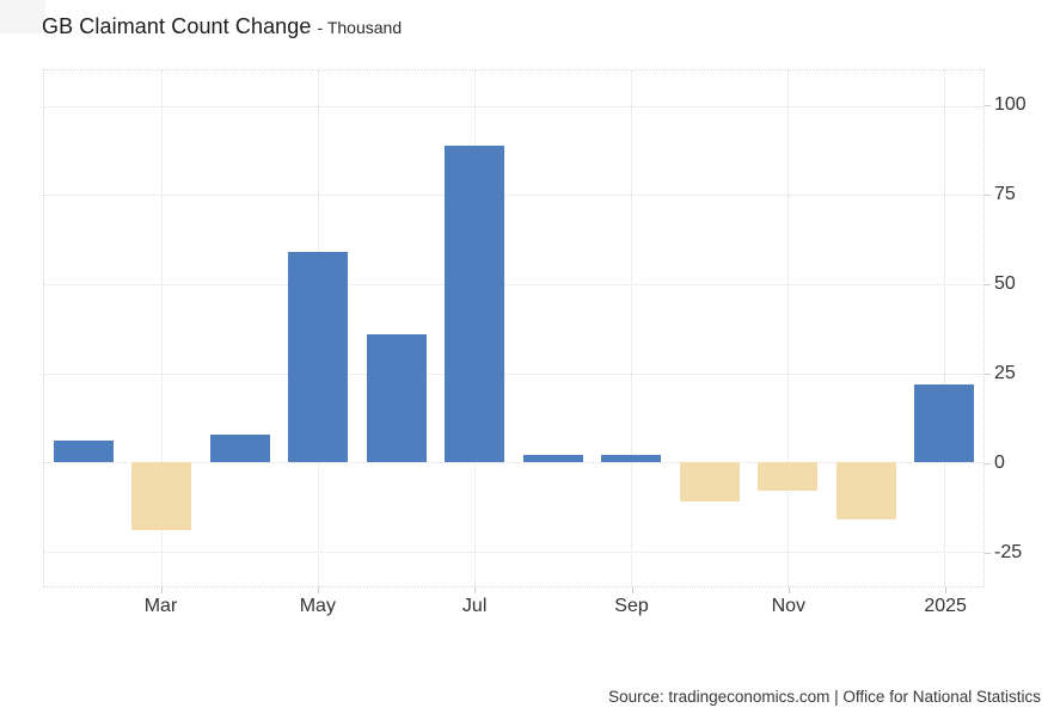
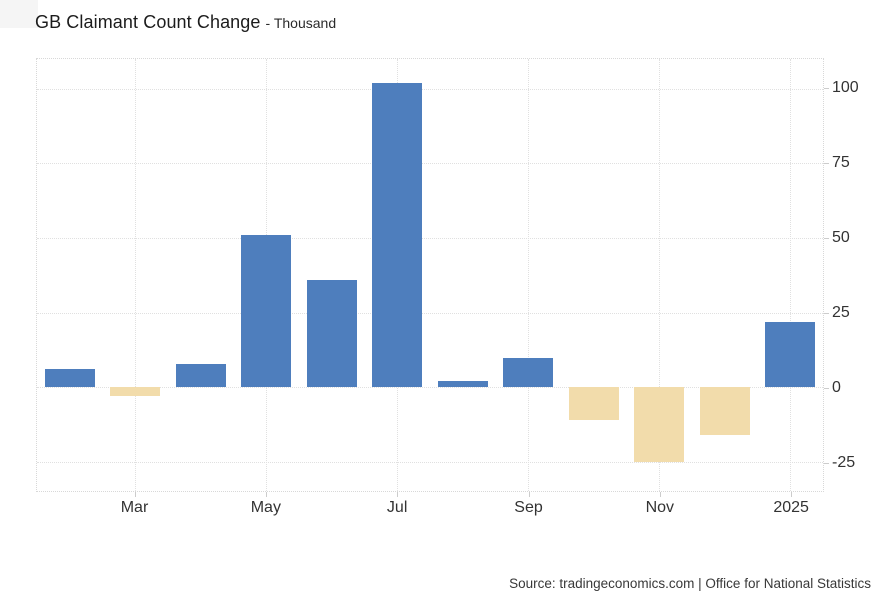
Mar: -19 -> -3
May: 59 -> 51
Jul: 89 -> 102
Sep: 2 -> 10
Nov: -8 -> -25
